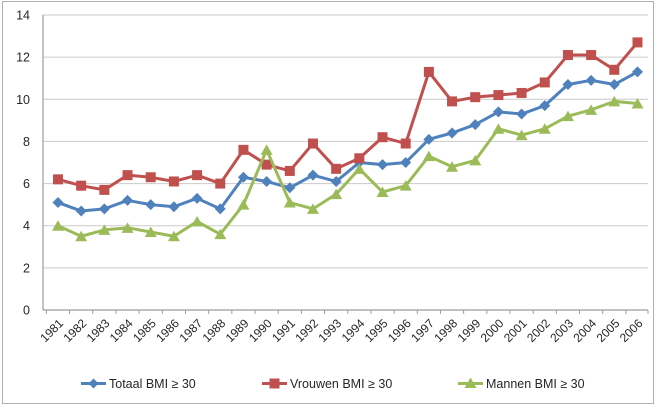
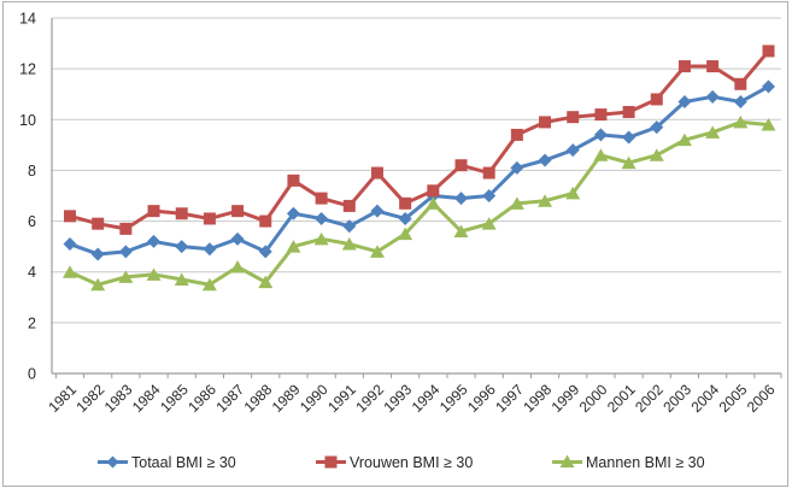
Mannen BMI ≥ 30/1990: 7.6 -> 5.3
Vrouwen BMI ≥ 30/1997: 11.3 -> 9.4
Mannen BMI ≥ 30/1997: 7.3 -> 6.7
